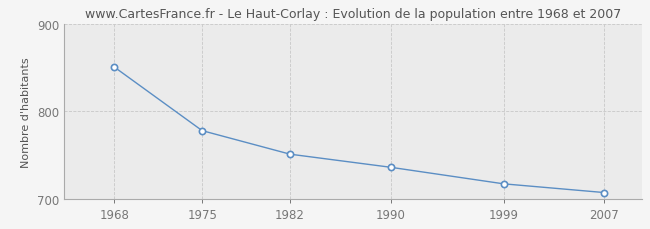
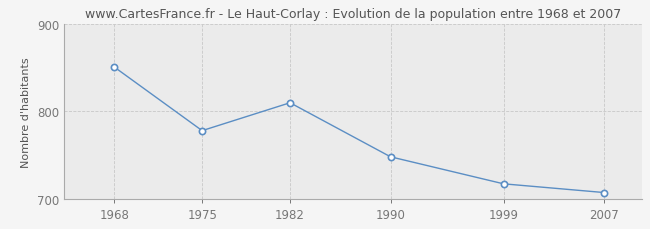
1982: 751 -> 810
1990: 736 -> 748
